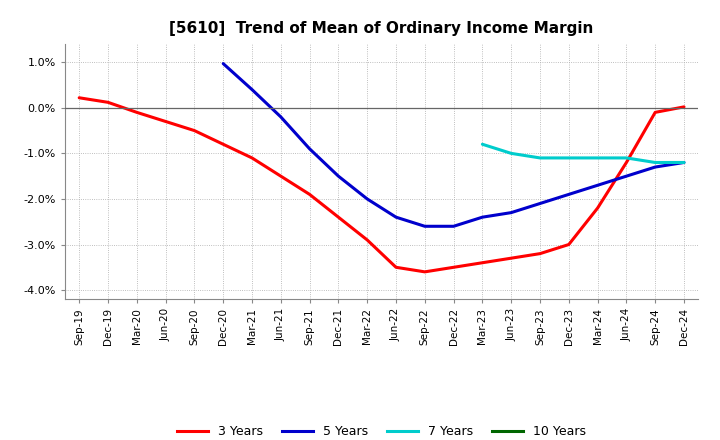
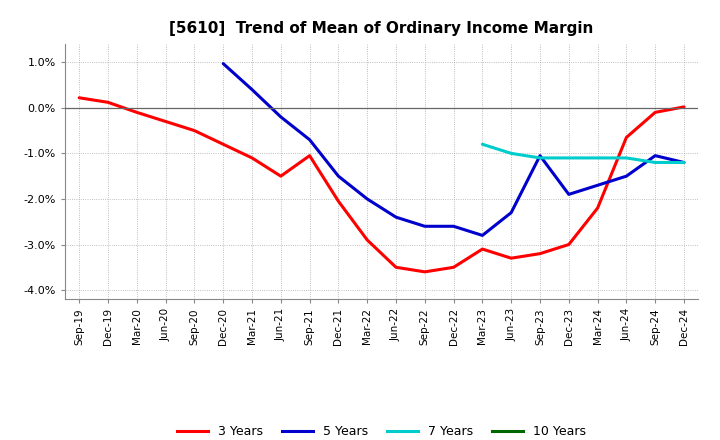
3 Years/Sep-21: -1.90% -> -1.05%
5 Years/Sep-21: -0.90% -> -0.70%
3 Years/Dec-21: -2.40% -> -2.05%
3 Years/Mar-23: -3.40% -> -3.10%
5 Years/Mar-23: -2.40% -> -2.80%
5 Years/Sep-23: -2.10% -> -1.05%
3 Years/Jun-24: -1.20% -> -0.65%
5 Years/Sep-24: -1.30% -> -1.05%
